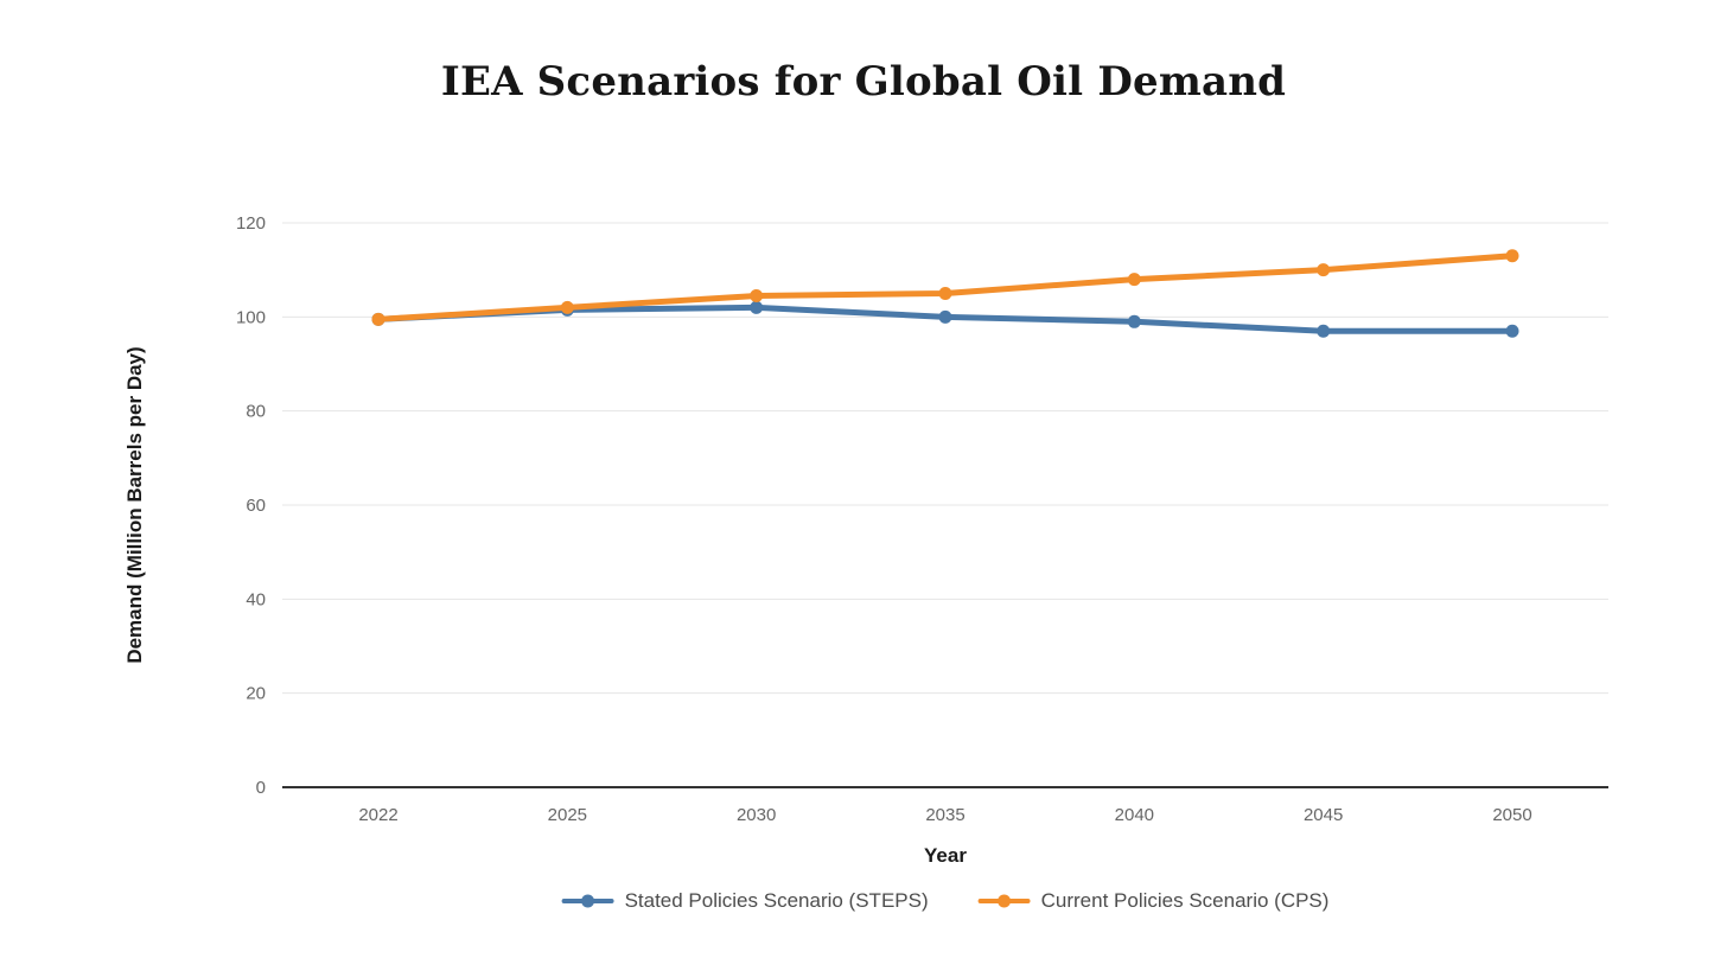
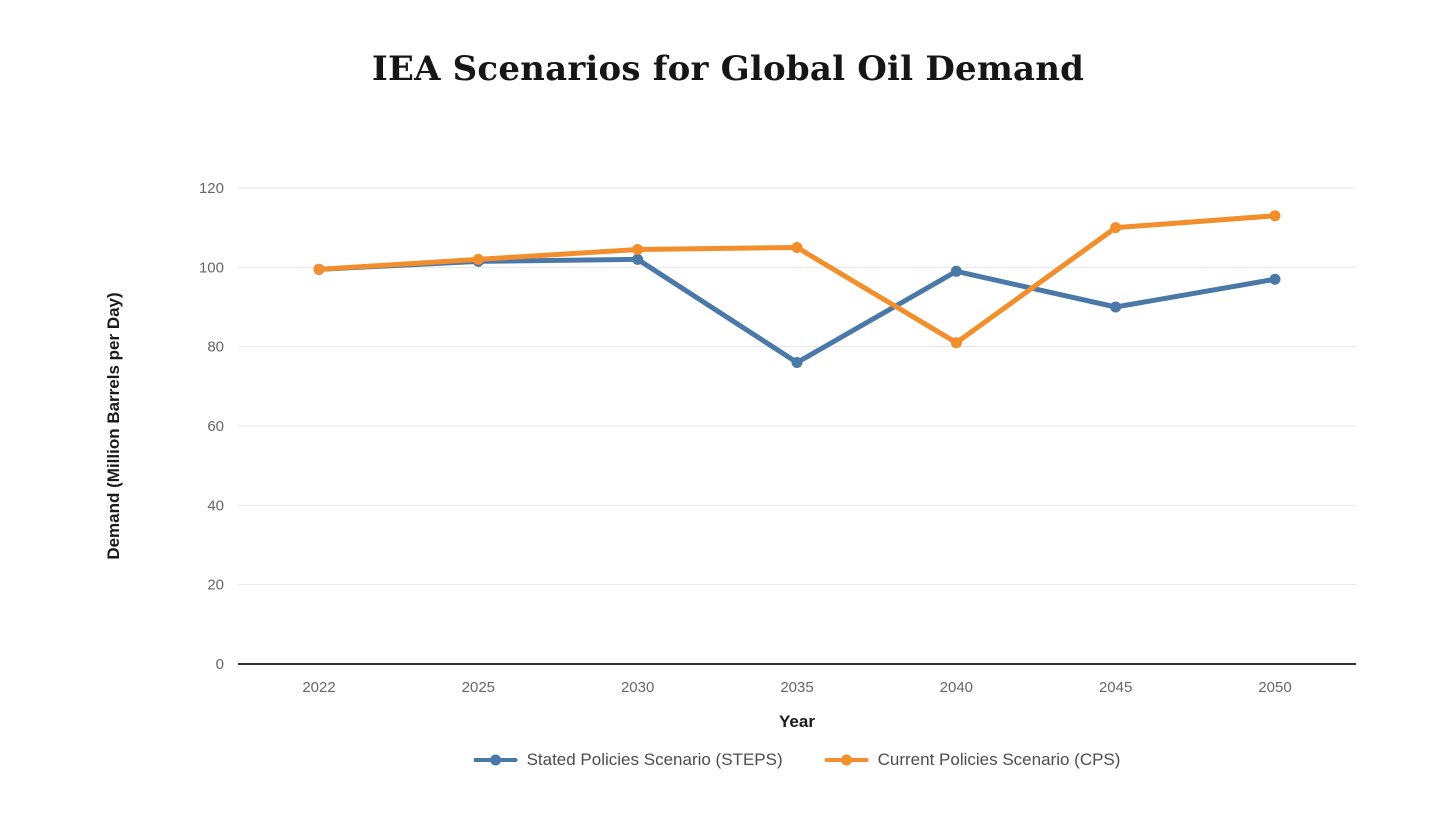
Stated Policies Scenario (STEPS)/2035: 100 -> 76
Current Policies Scenario (CPS)/2040: 108 -> 81
Stated Policies Scenario (STEPS)/2045: 97 -> 90
